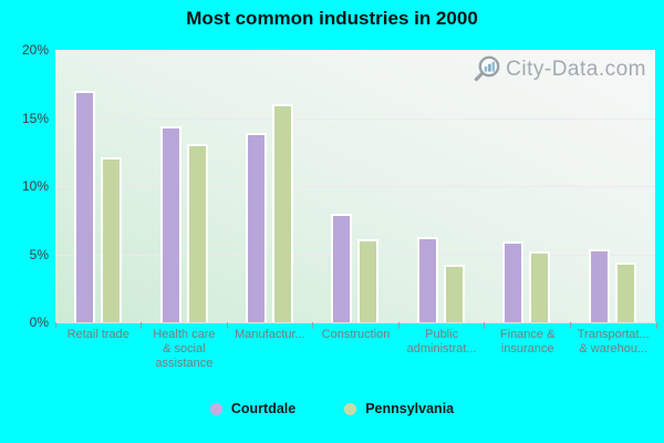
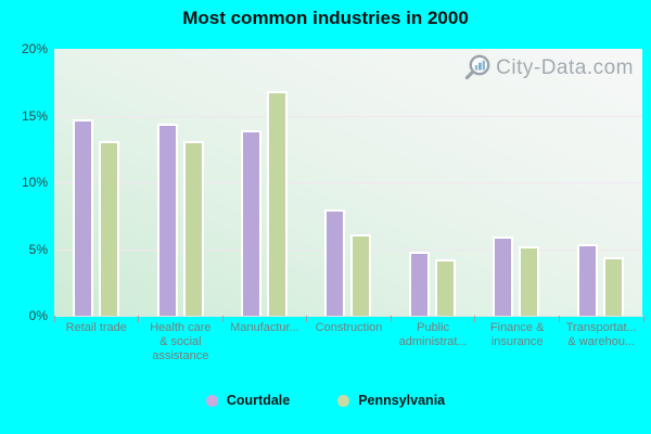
Courtdale/Retail trade: 17.0% -> 14.7%
Pennsylvania/Retail trade: 12.1% -> 13.1%
Pennsylvania/Manufactur...: 16.0% -> 16.8%
Courtdale/Public administrat...: 6.3% -> 4.8%
